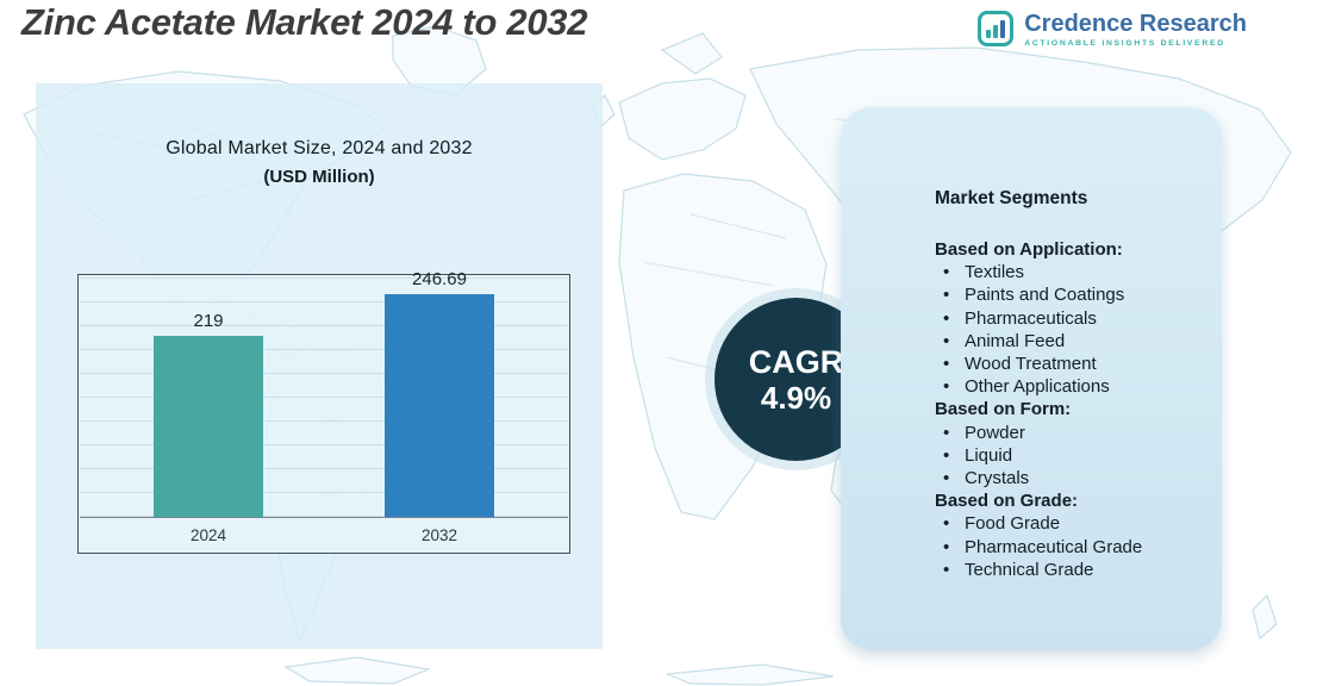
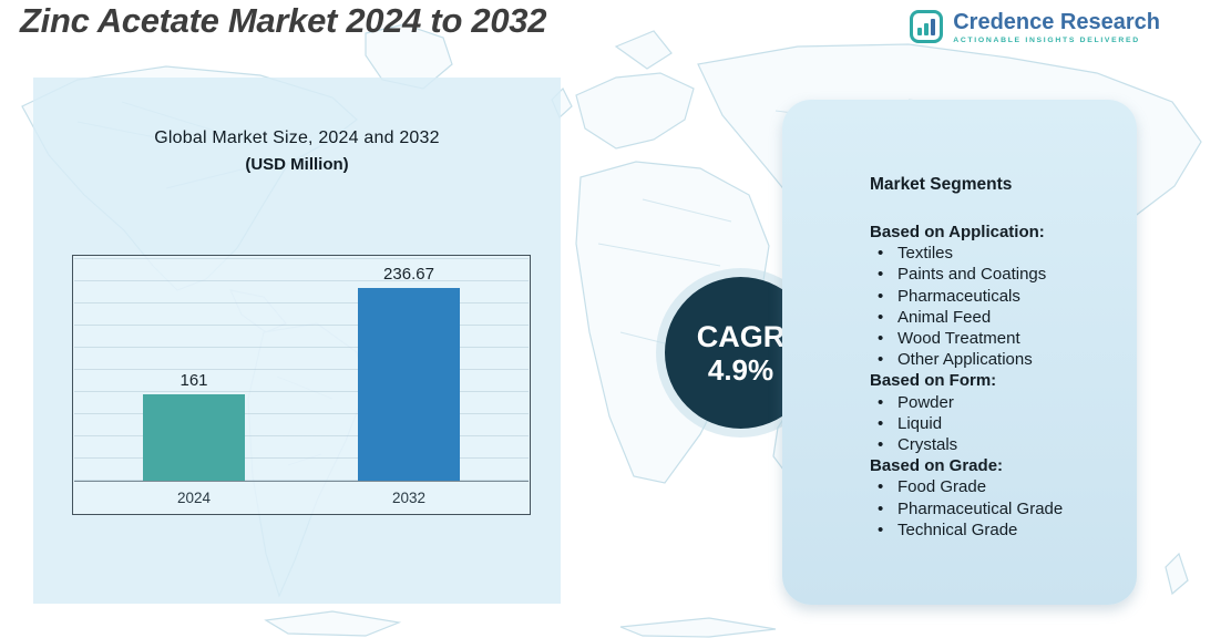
2024: 219 -> 161
2032: 246.69 -> 236.67
